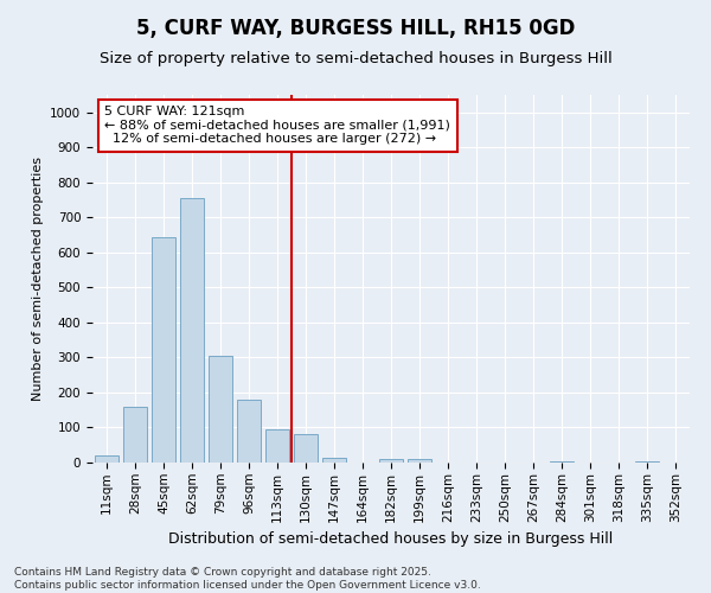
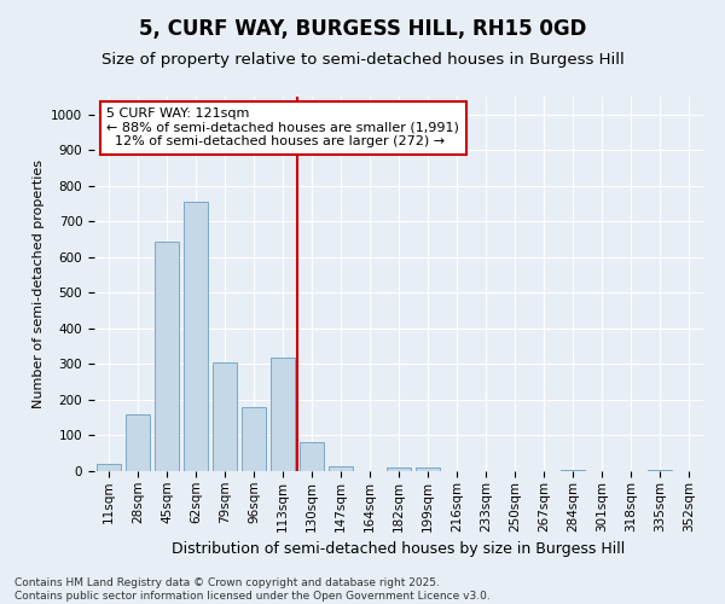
113sqm: 95 -> 320
